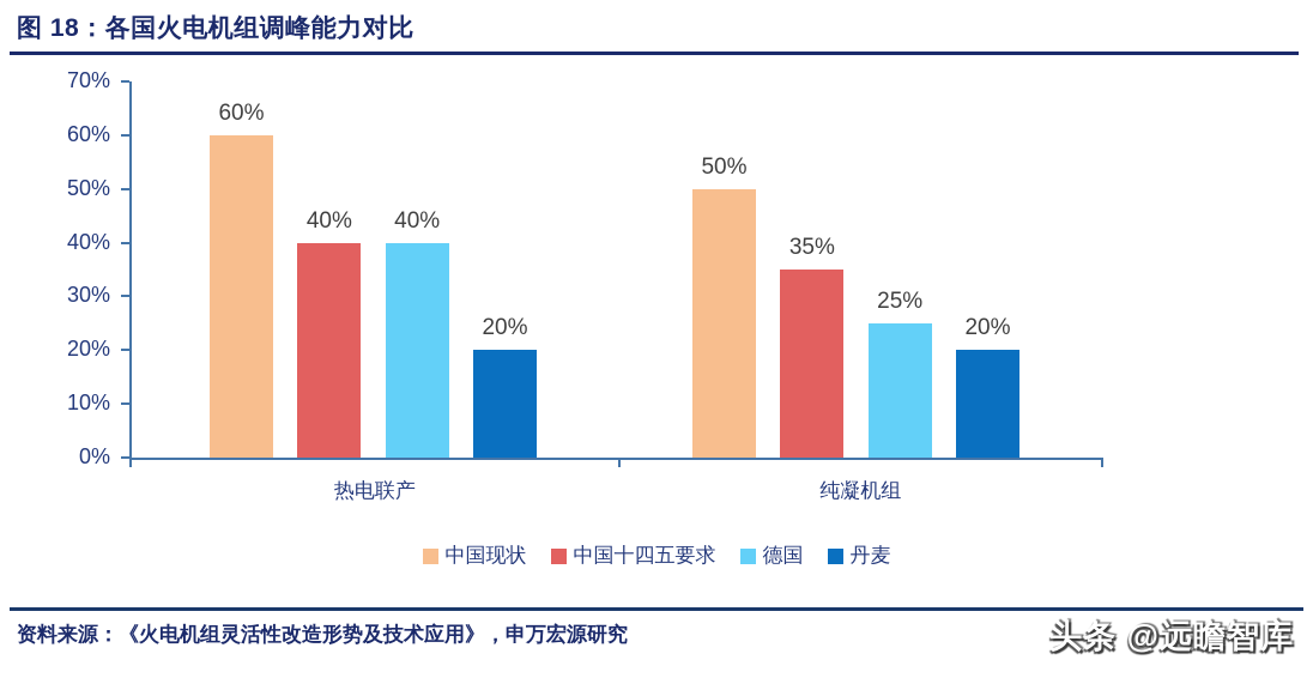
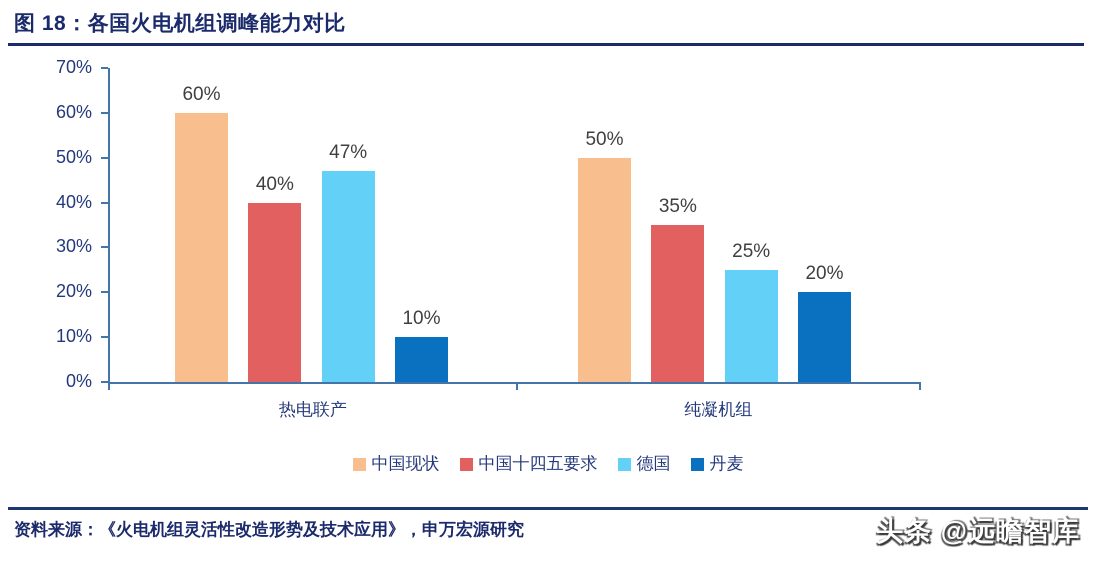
德国/热电联产: 40% -> 47%
丹麦/热电联产: 20% -> 10%
